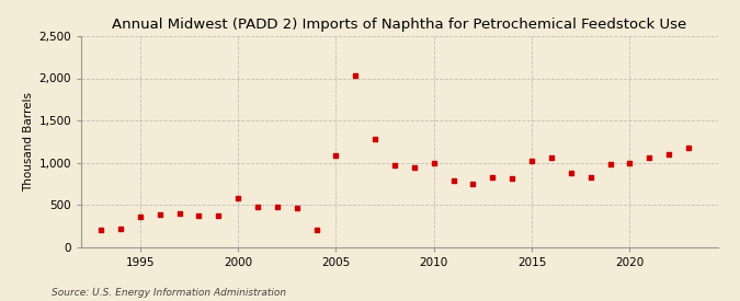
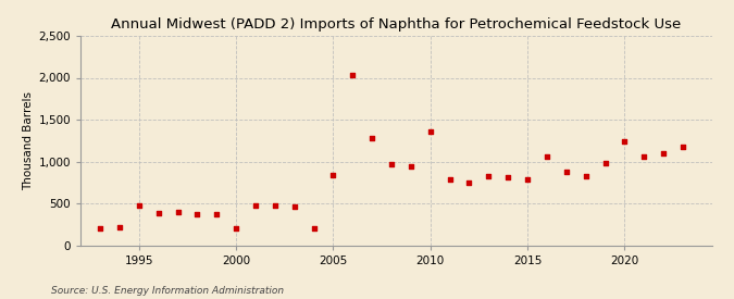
1995: 360 -> 480
2000: 580 -> 200
2005: 1,090 -> 840
2010: 990 -> 1,360
2015: 1,020 -> 780
2020: 1,000 -> 1,240
